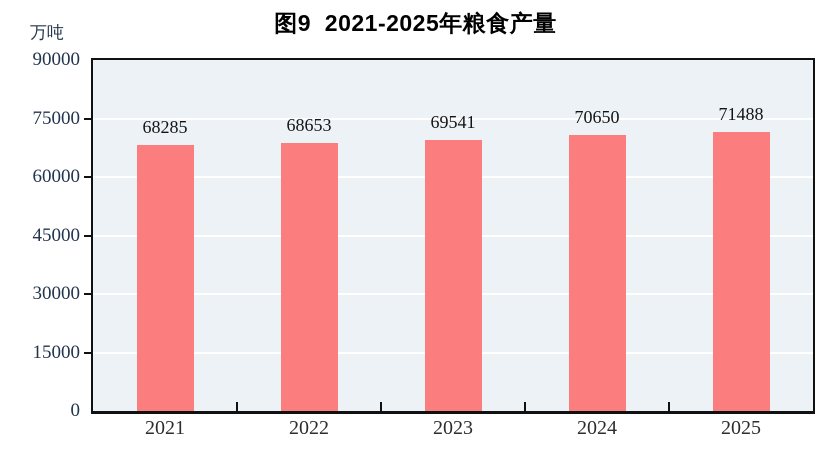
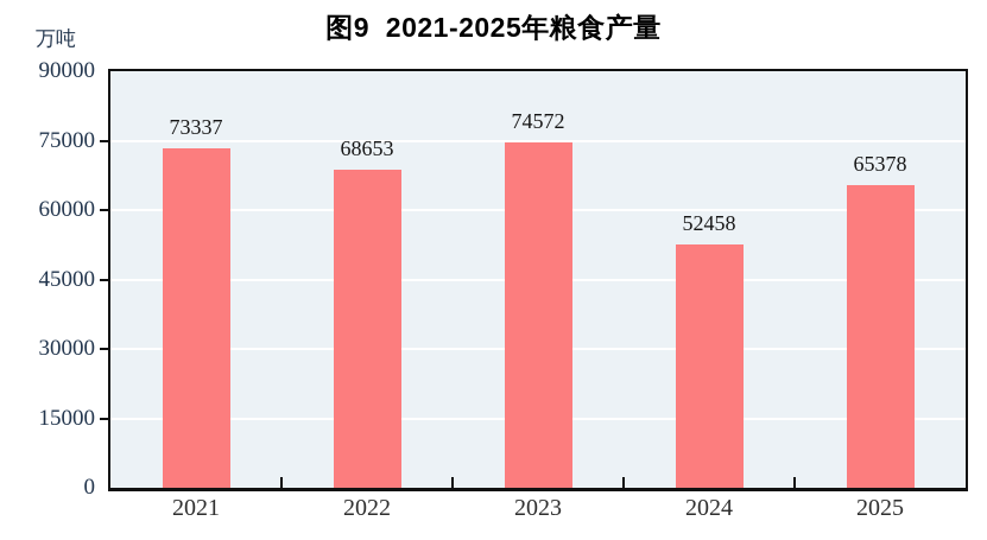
2021: 68285 -> 73337
2023: 69541 -> 74572
2024: 70650 -> 52458
2025: 71488 -> 65378
